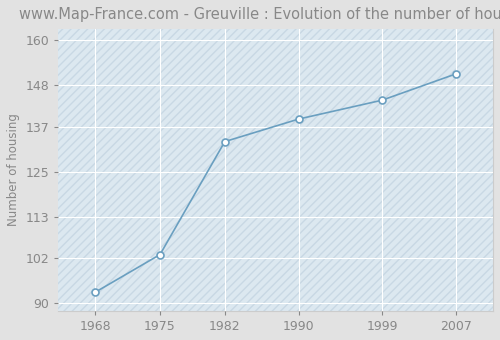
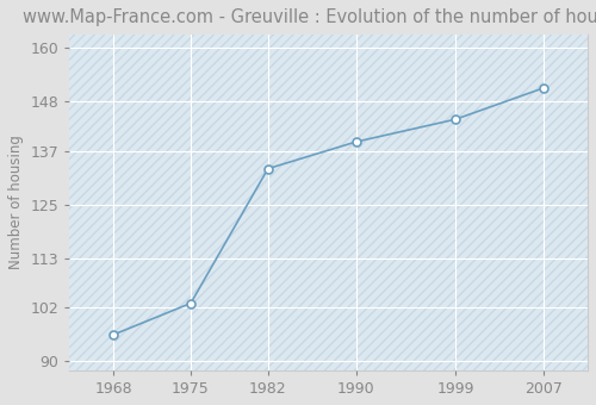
1968: 93 -> 96
